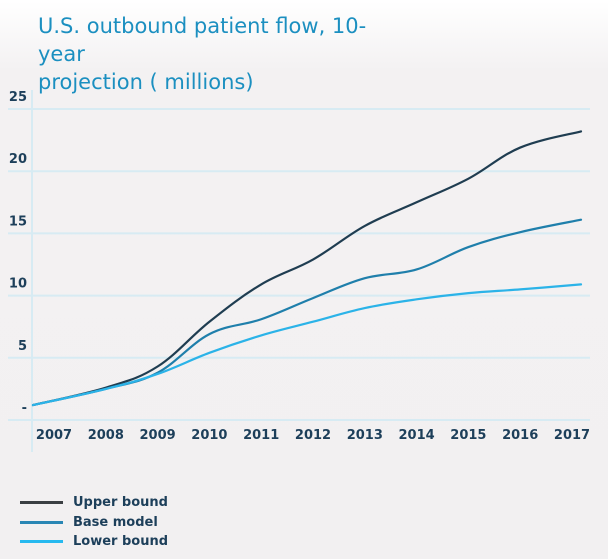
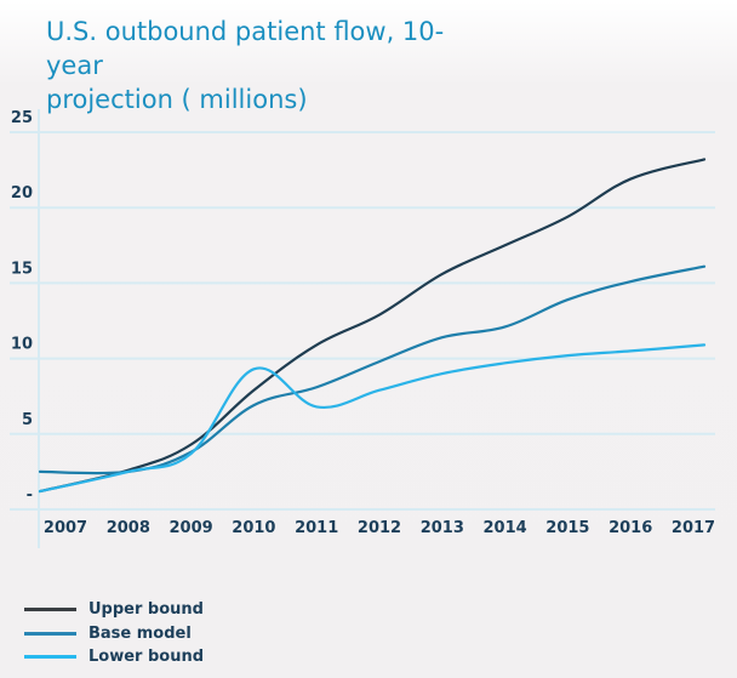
Base model/2007: 1.2 -> 2.5
Lower bound/2010: 5.4 -> 9.3
